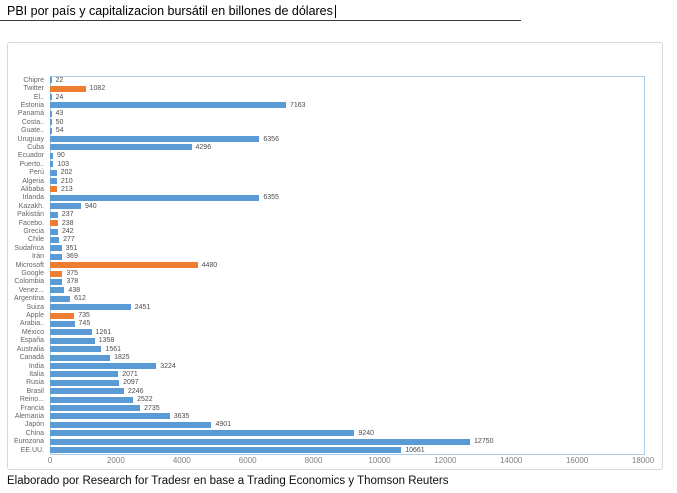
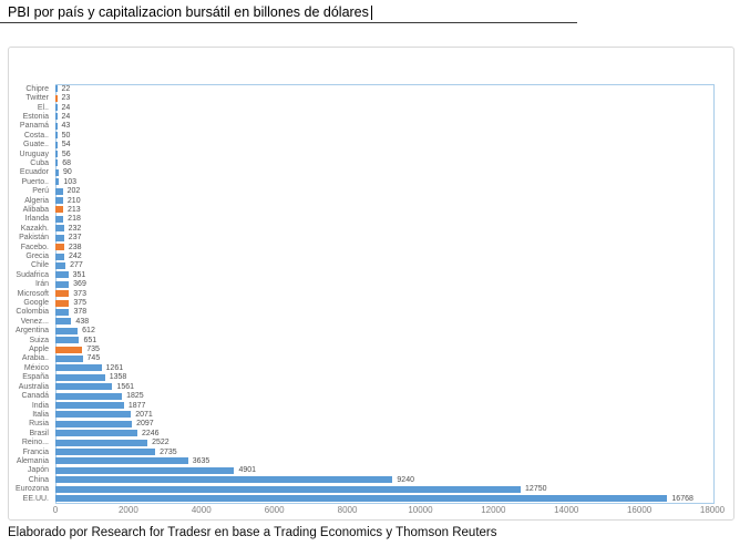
Twitter: 1082 -> 23
Estonia: 7163 -> 24
Uruguay: 6356 -> 56
Cuba: 4296 -> 68
Irlanda: 6355 -> 218
Kazakh.: 940 -> 232
Microsoft: 4480 -> 373
Suiza: 2451 -> 651
India: 3224 -> 1877
EE.UU.: 10661 -> 16768
